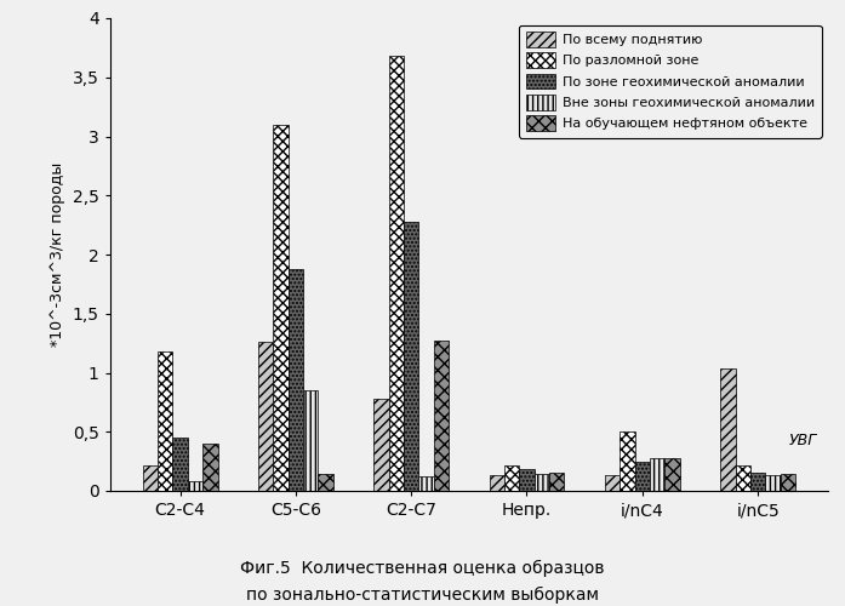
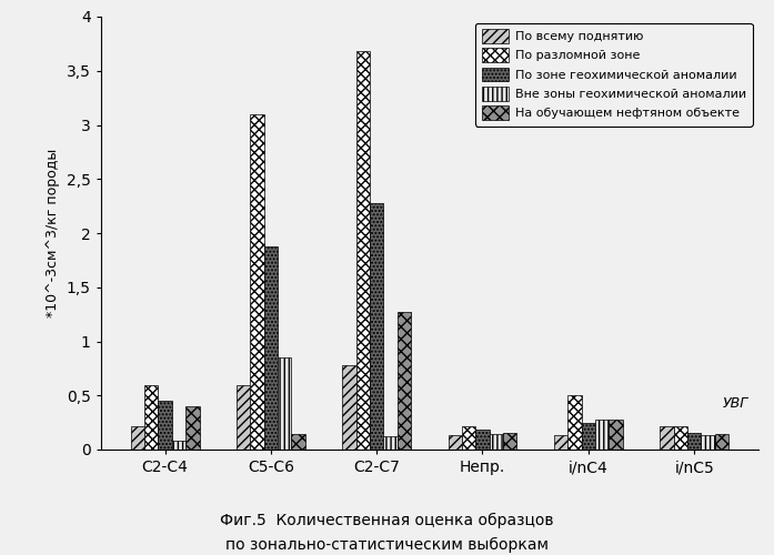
По разломной зоне/C2-C4: 1,18 -> 0,60
По всему поднятию/C5-C6: 1,26 -> 0,60
По всему поднятию/i/nC5: 1,04 -> 0,22
